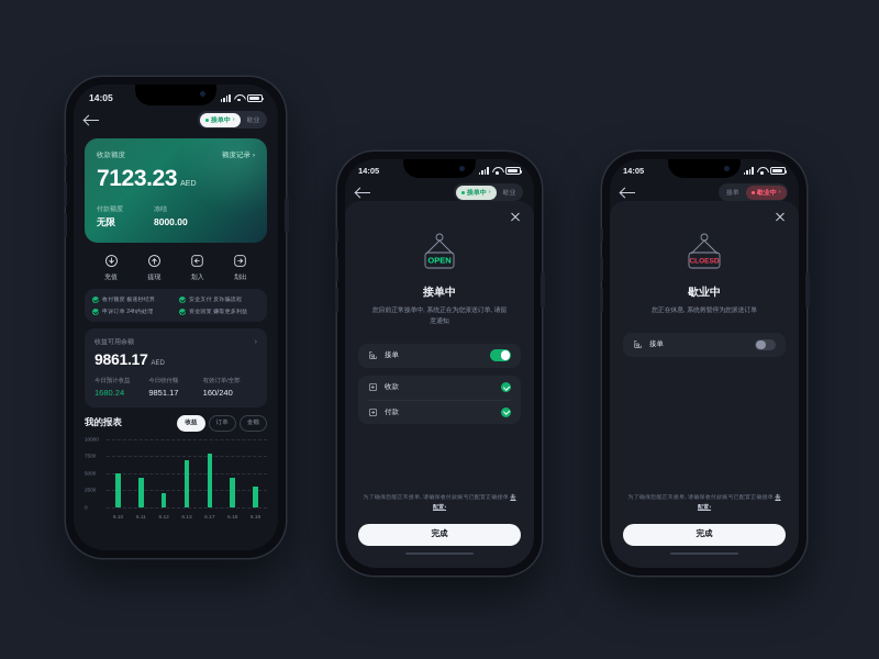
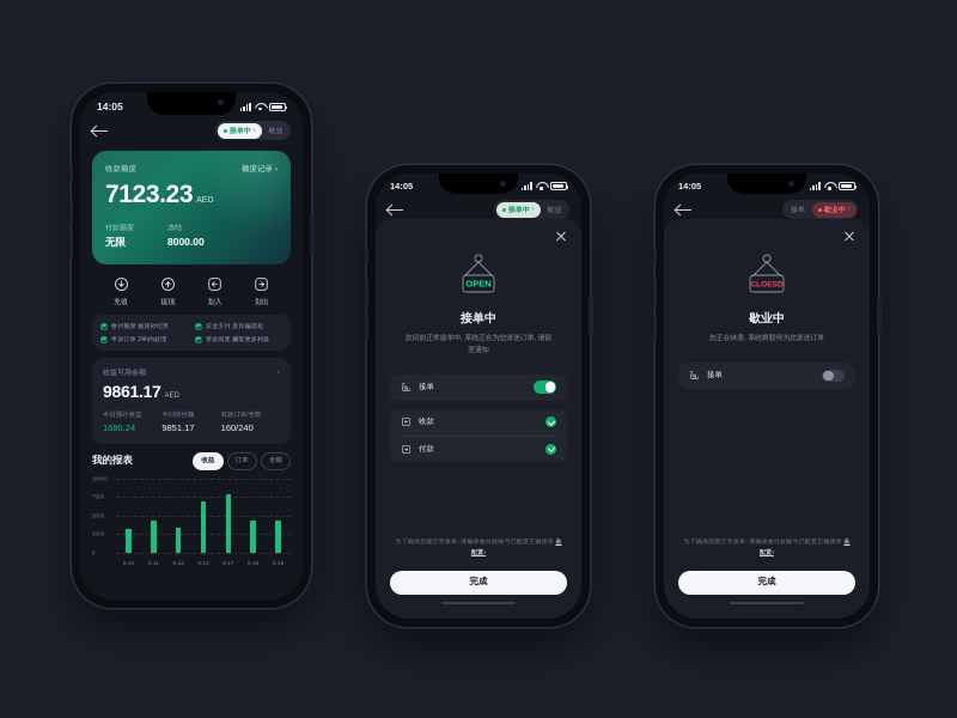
6.10: 5000 -> 3000
6.12: 2000 -> 3000
6.19: 3000 -> 4000
